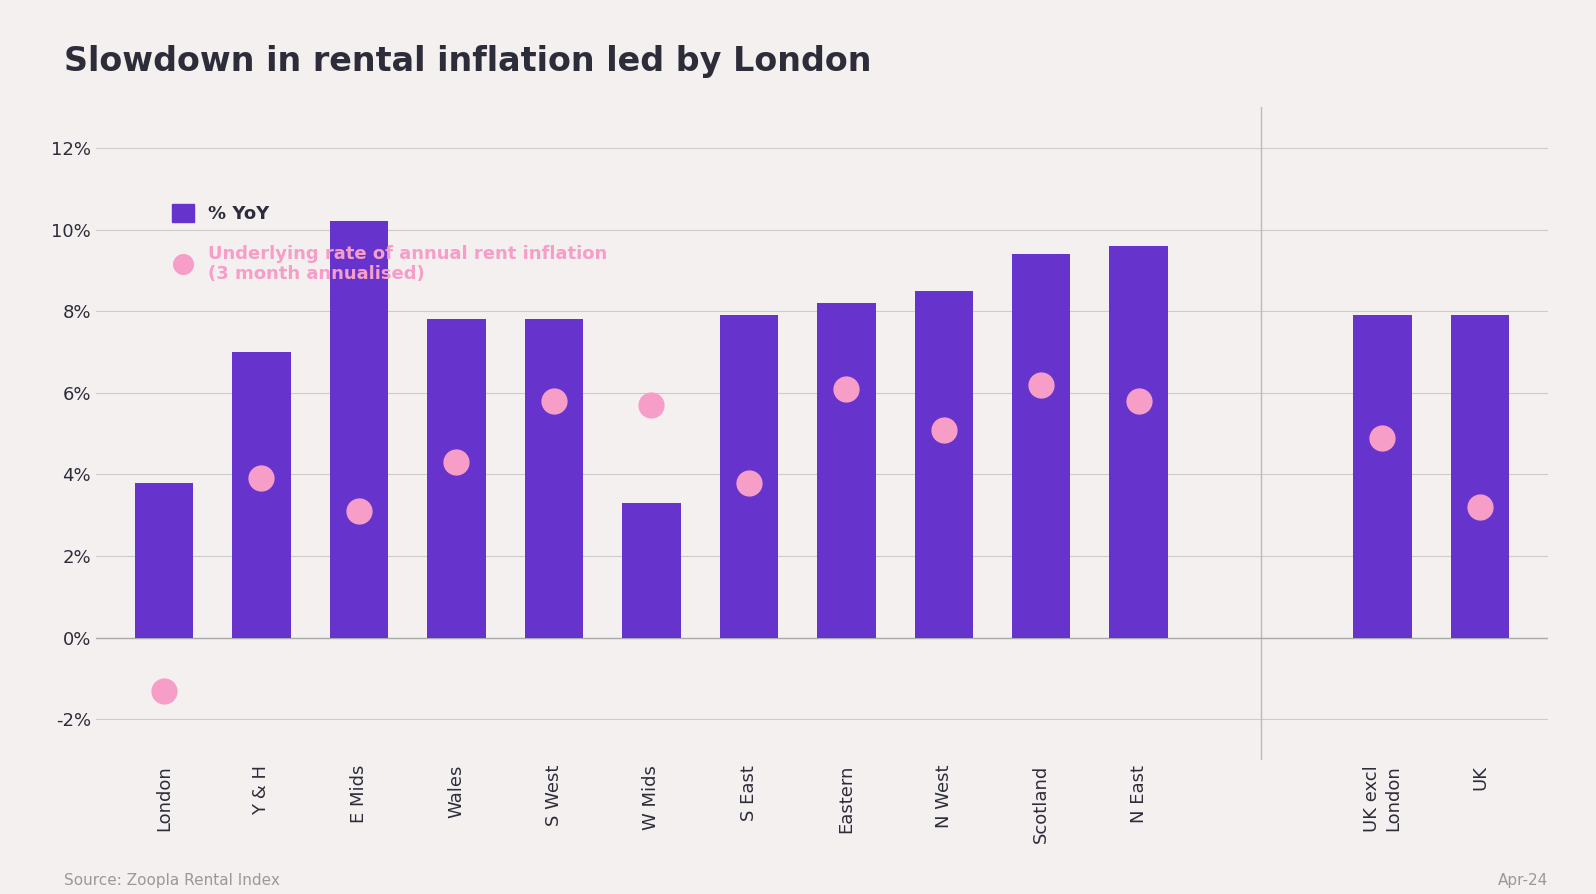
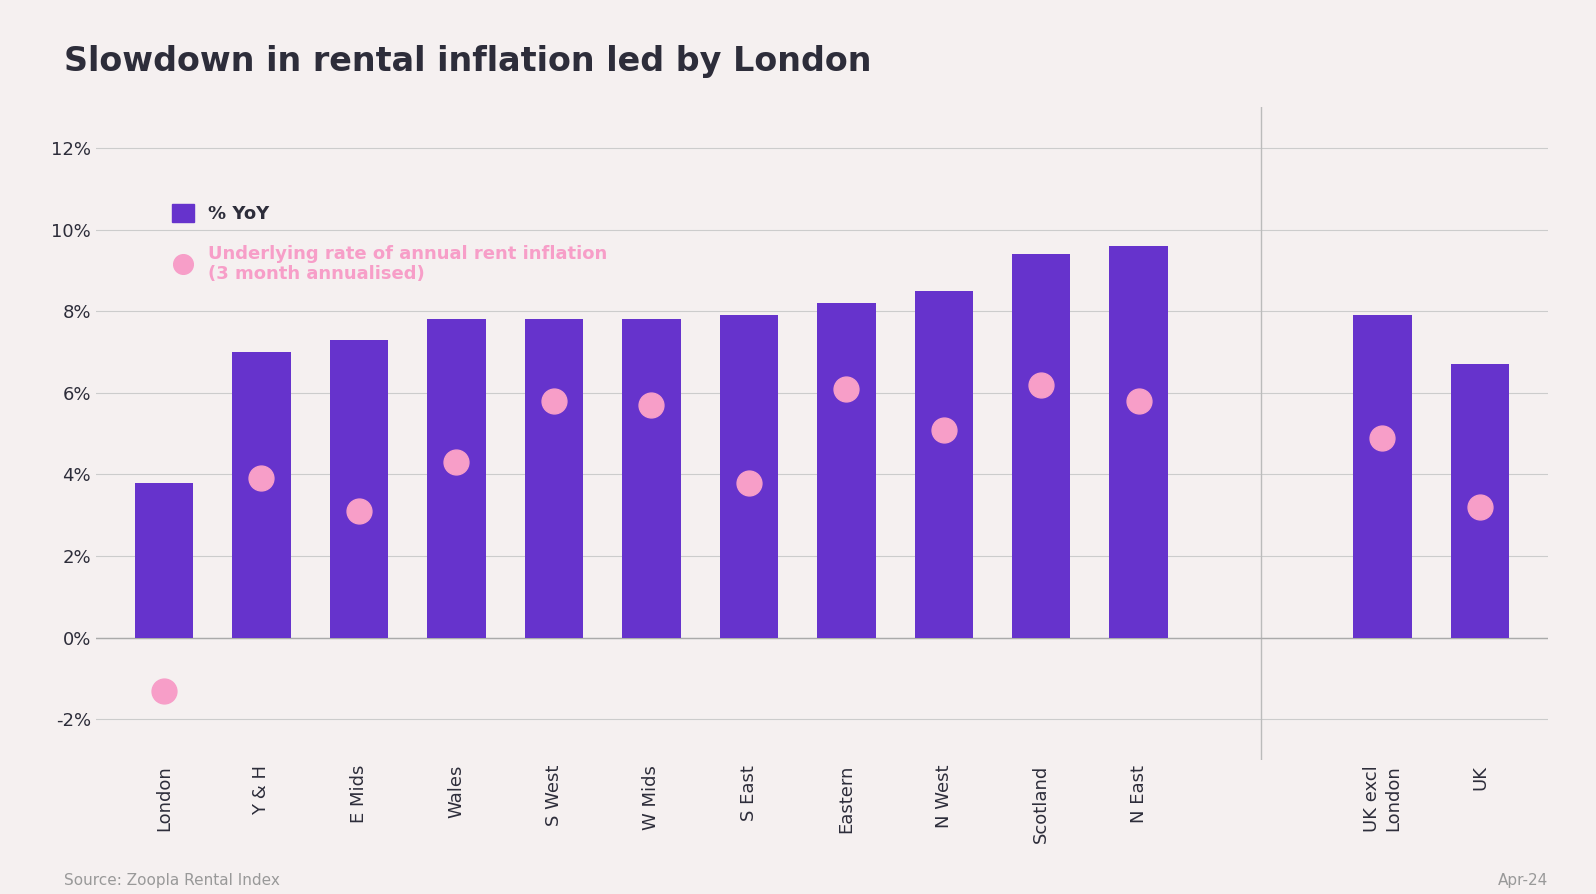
% YoY/E Mids: 10.2% -> 7.3%
% YoY/W Mids: 3.3% -> 7.8%
% YoY/UK: 7.9% -> 6.7%
